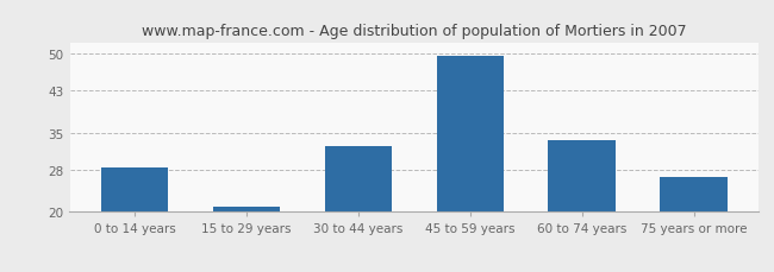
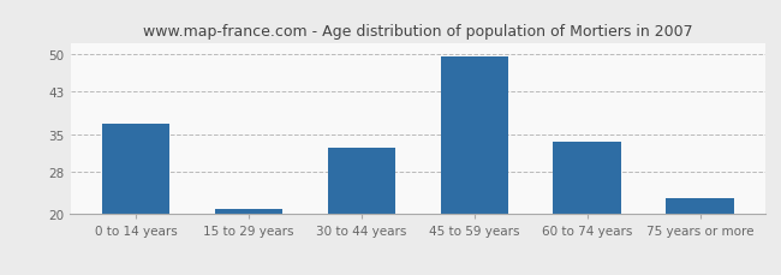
0 to 14 years: 28.5 -> 37.0
75 years or more: 26.5 -> 23.0
